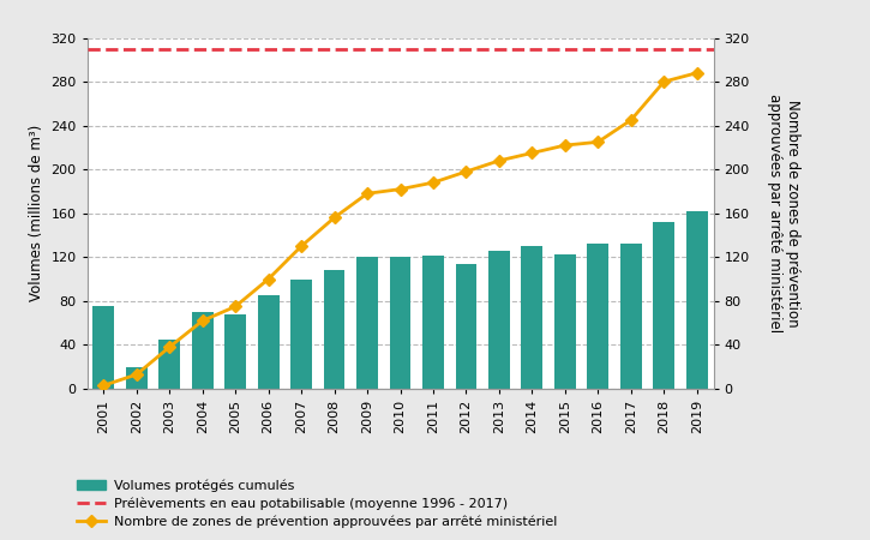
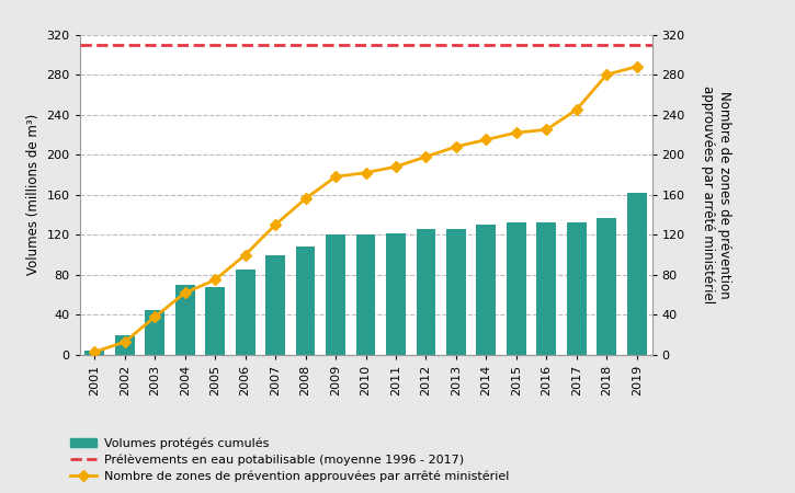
Volumes protégés cumulés/2001: 76 -> 4
Volumes protégés cumulés/2012: 114 -> 126
Volumes protégés cumulés/2015: 122 -> 132
Volumes protégés cumulés/2018: 152 -> 137
